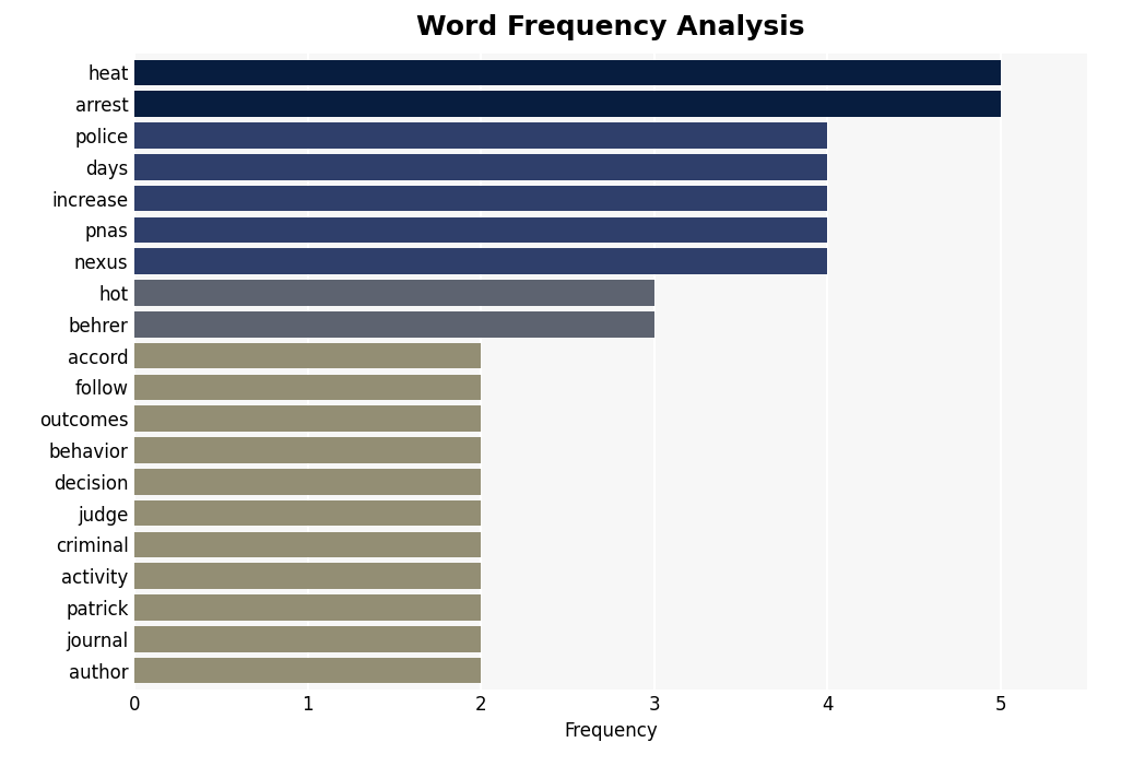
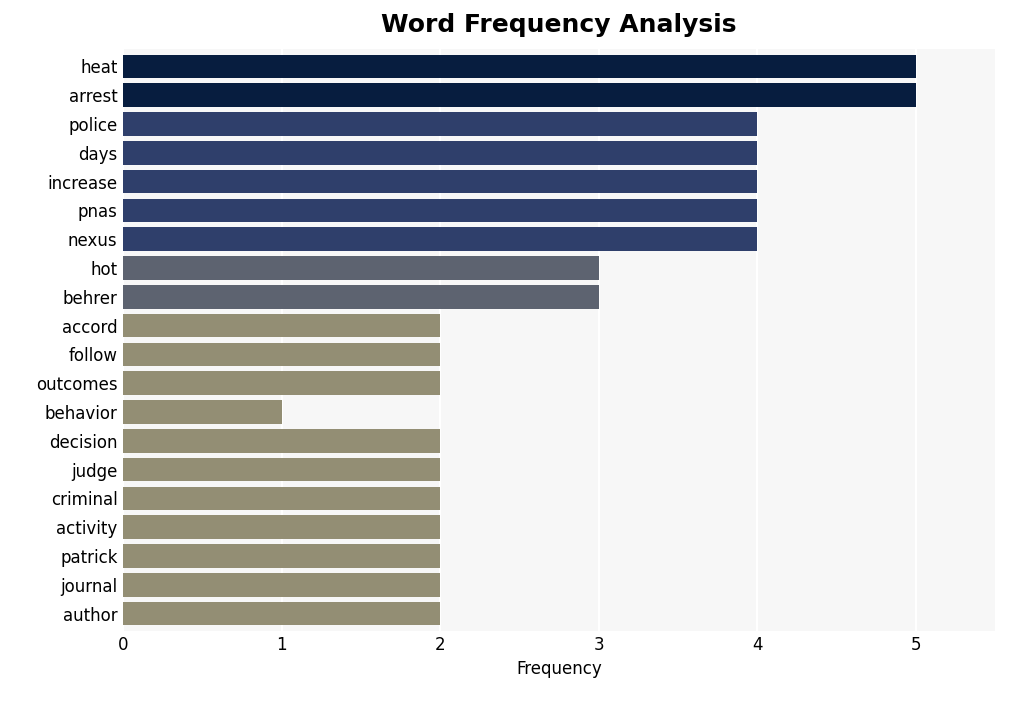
behavior: 2 -> 1
